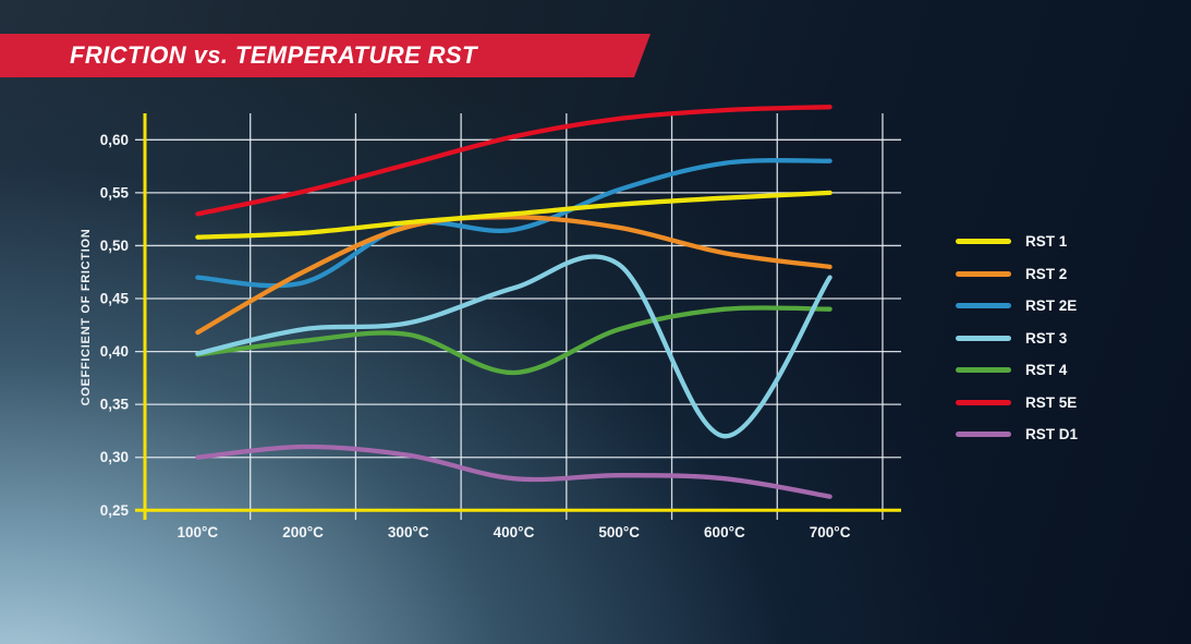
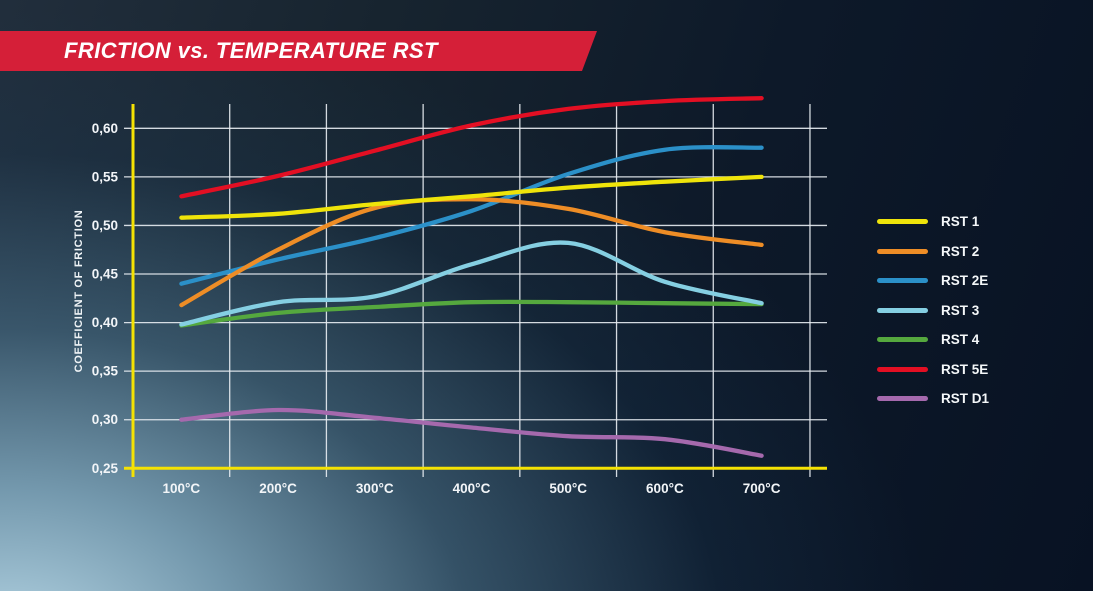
RST 2E/100°C: 0,47 -> 0,44
RST 2E/300°C: 0,52 -> 0,49
RST 4/400°C: 0,38 -> 0,42
RST D1/400°C: 0,28 -> 0,29
RST 3/600°C: 0,32 -> 0,44
RST 4/600°C: 0,44 -> 0,42
RST 3/700°C: 0,47 -> 0,42
RST 4/700°C: 0,44 -> 0,42
